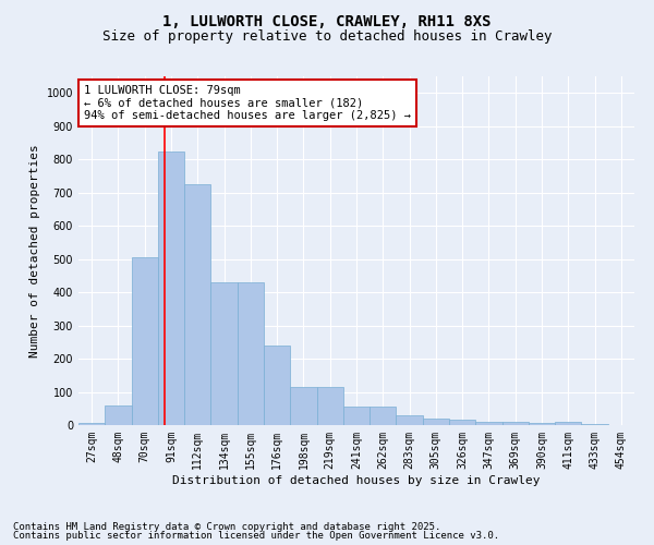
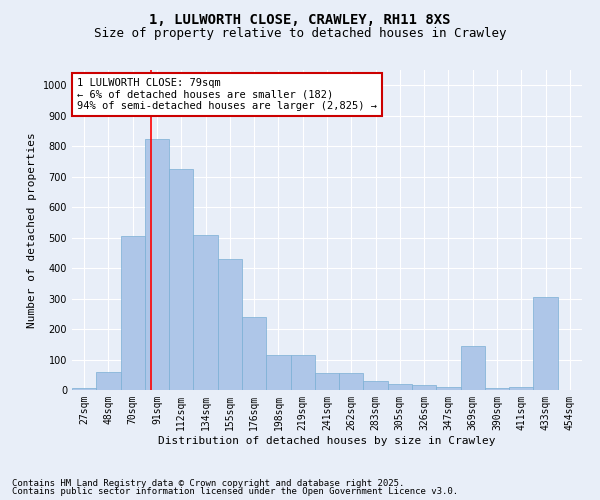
134sqm: 430 -> 510
369sqm: 10 -> 145
433sqm: 2 -> 305
